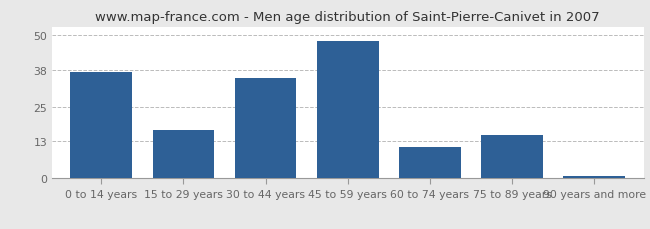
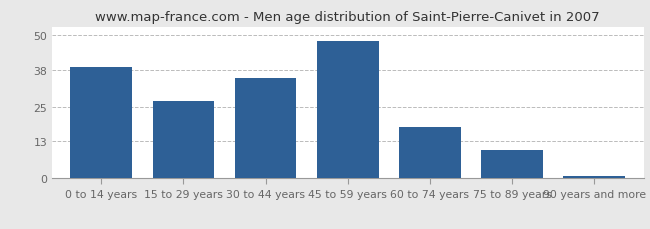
0 to 14 years: 37 -> 39
15 to 29 years: 17 -> 27
60 to 74 years: 11 -> 18
75 to 89 years: 15 -> 10
